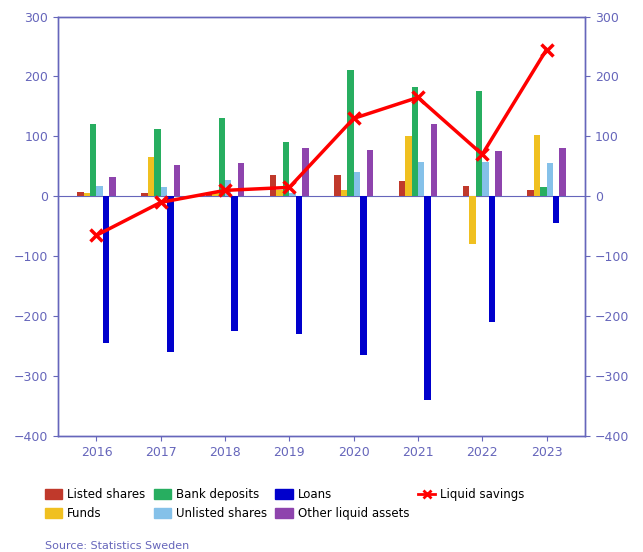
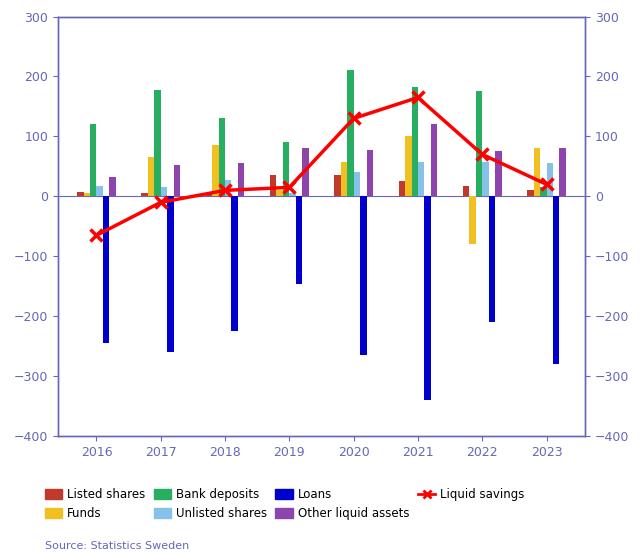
Bank deposits/2017: 112 -> 178
Funds/2018: 5 -> 86
Loans/2019: -230 -> -146
Funds/2020: 10 -> 58
Funds/2023: 103 -> 80
Liquid savings/2023: 245 -> 20
Loans/2023: -45 -> -280
